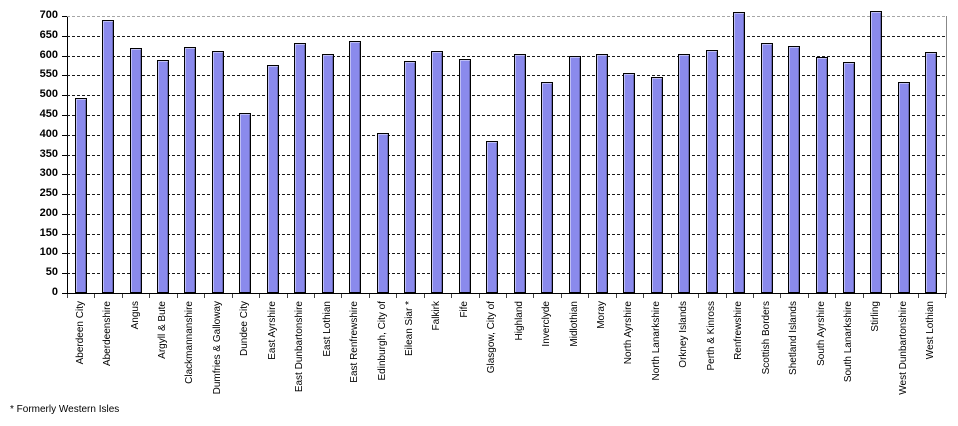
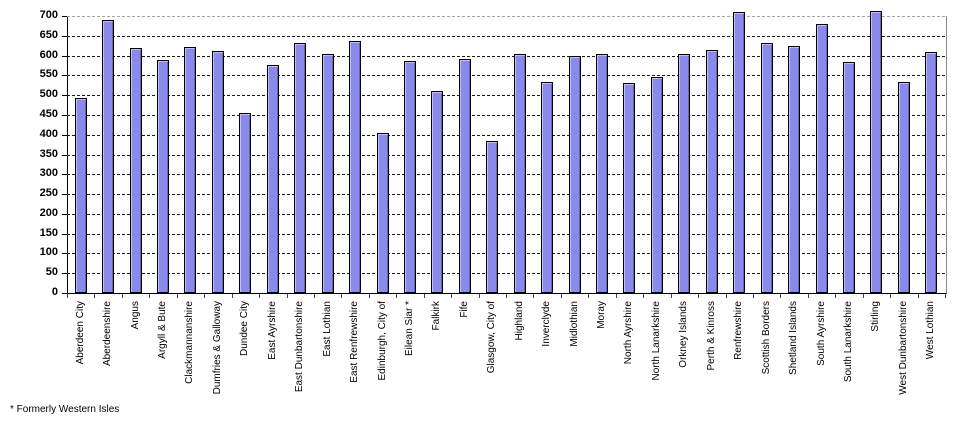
Falkirk: 610 -> 510
North Ayrshire: 560 -> 530
South Ayrshire: 600 -> 680
